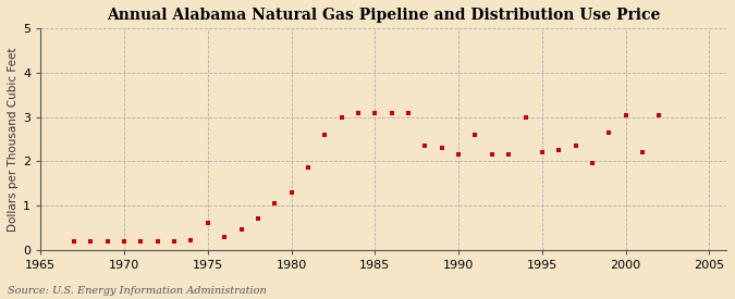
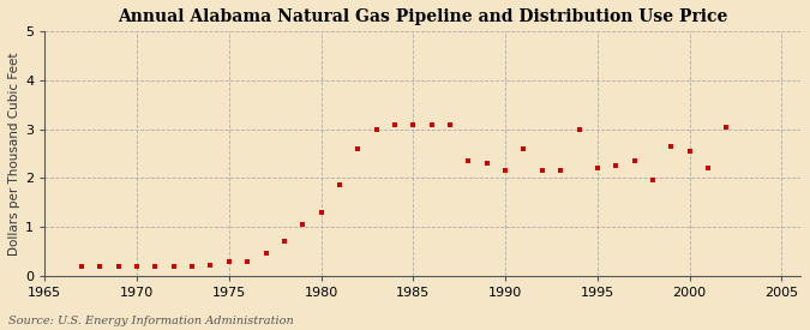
1975: 0.60 -> 0.28
2000: 3.05 -> 2.55
